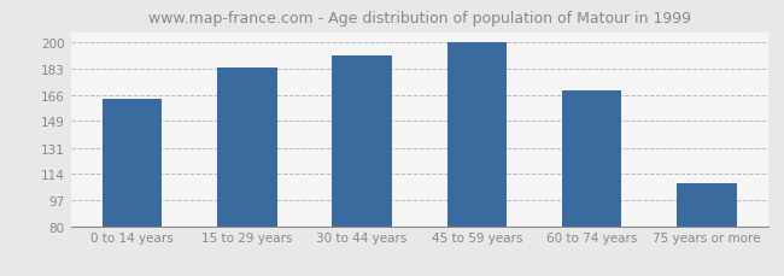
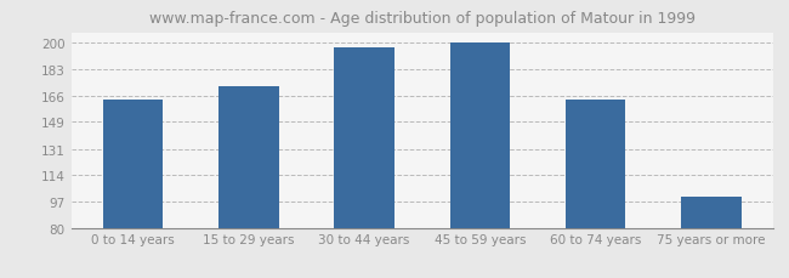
15 to 29 years: 184 -> 172
30 to 44 years: 192 -> 197
60 to 74 years: 169 -> 163
75 years or more: 108 -> 100
